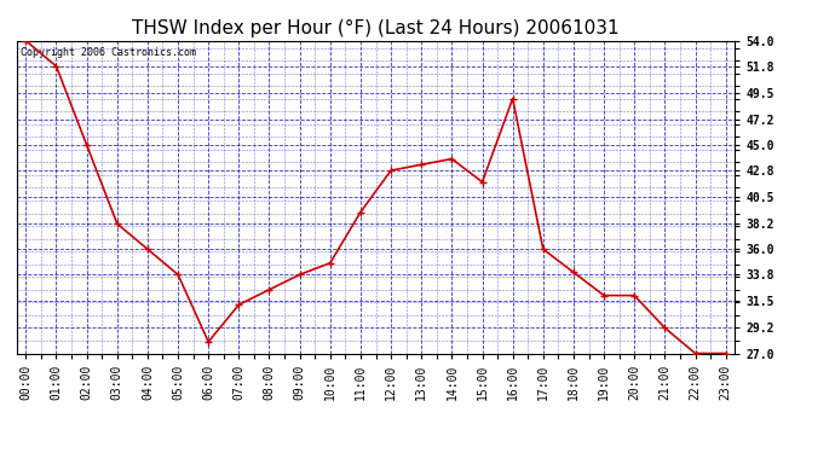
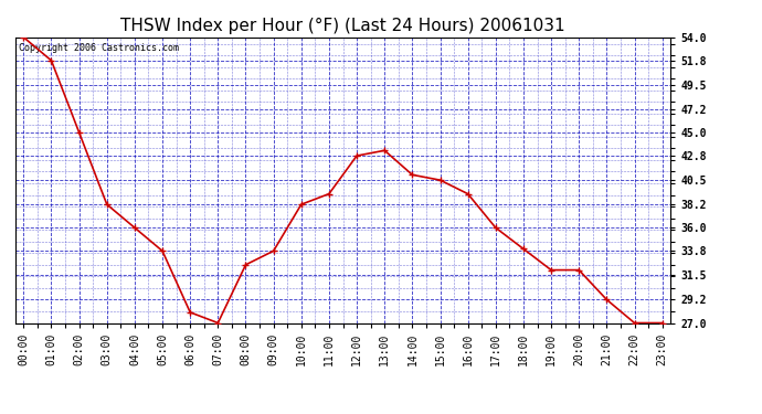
07:00: 31.2 -> 27.0
10:00: 34.8 -> 38.2
14:00: 43.8 -> 41.0
15:00: 41.8 -> 40.5
16:00: 49.0 -> 39.2
